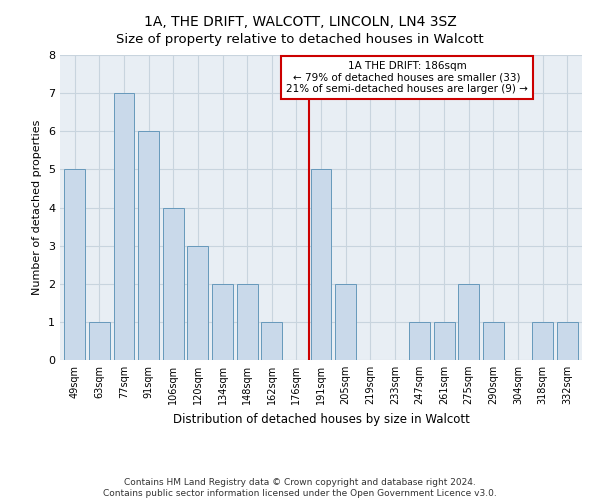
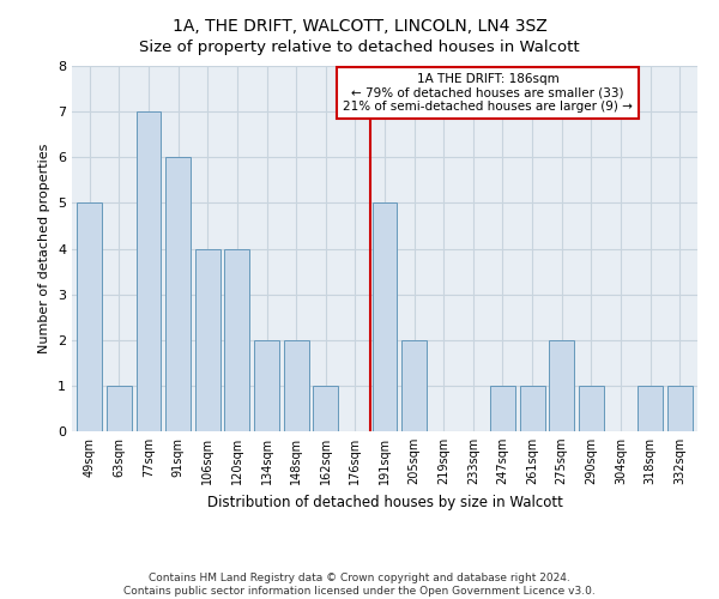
120sqm: 3 -> 4
